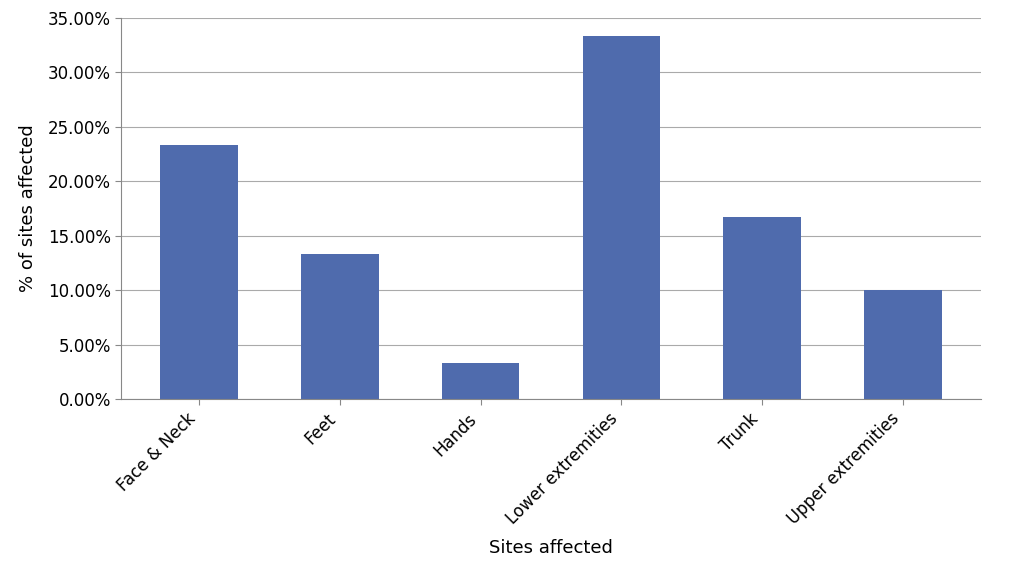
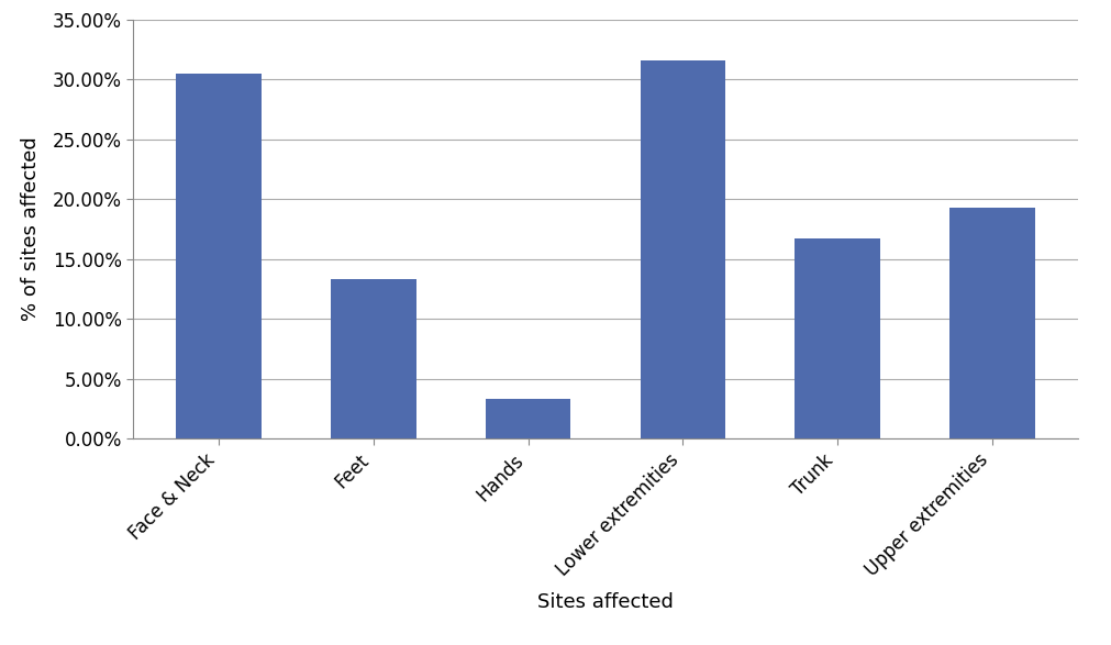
Face & Neck: 23.3% -> 30.5%
Lower extremities: 33.3% -> 31.6%
Upper extremities: 10.0% -> 19.3%
